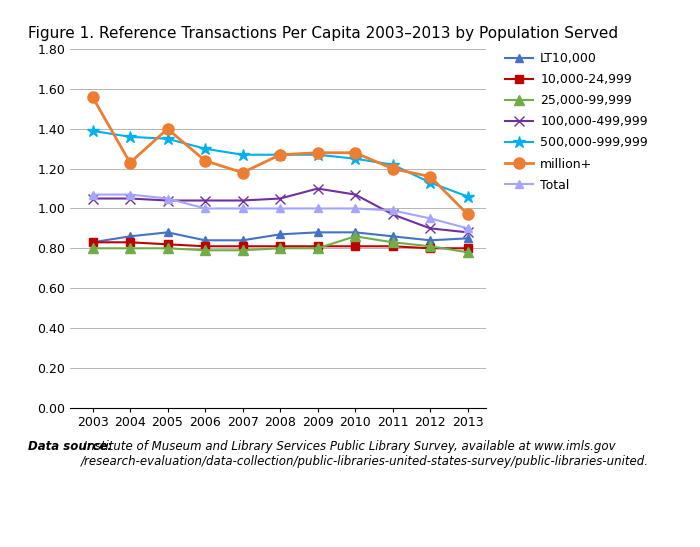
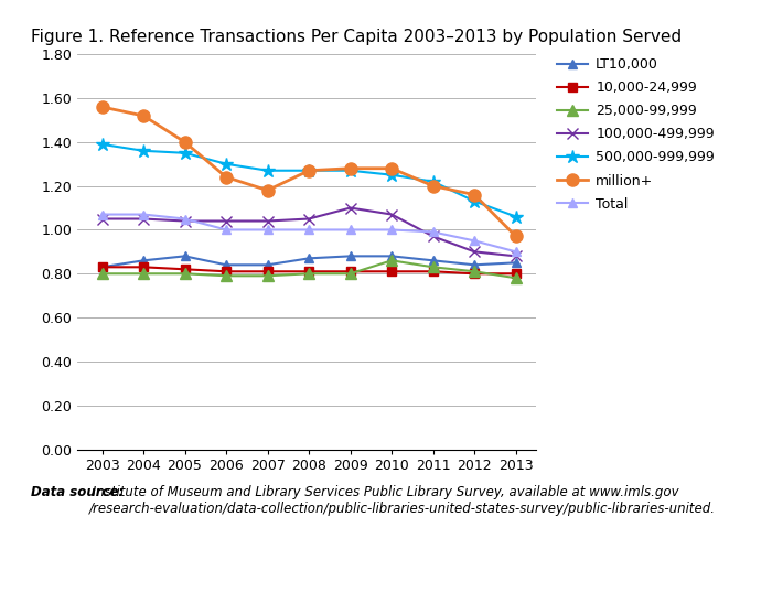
million+/2004: 1.23 -> 1.52
